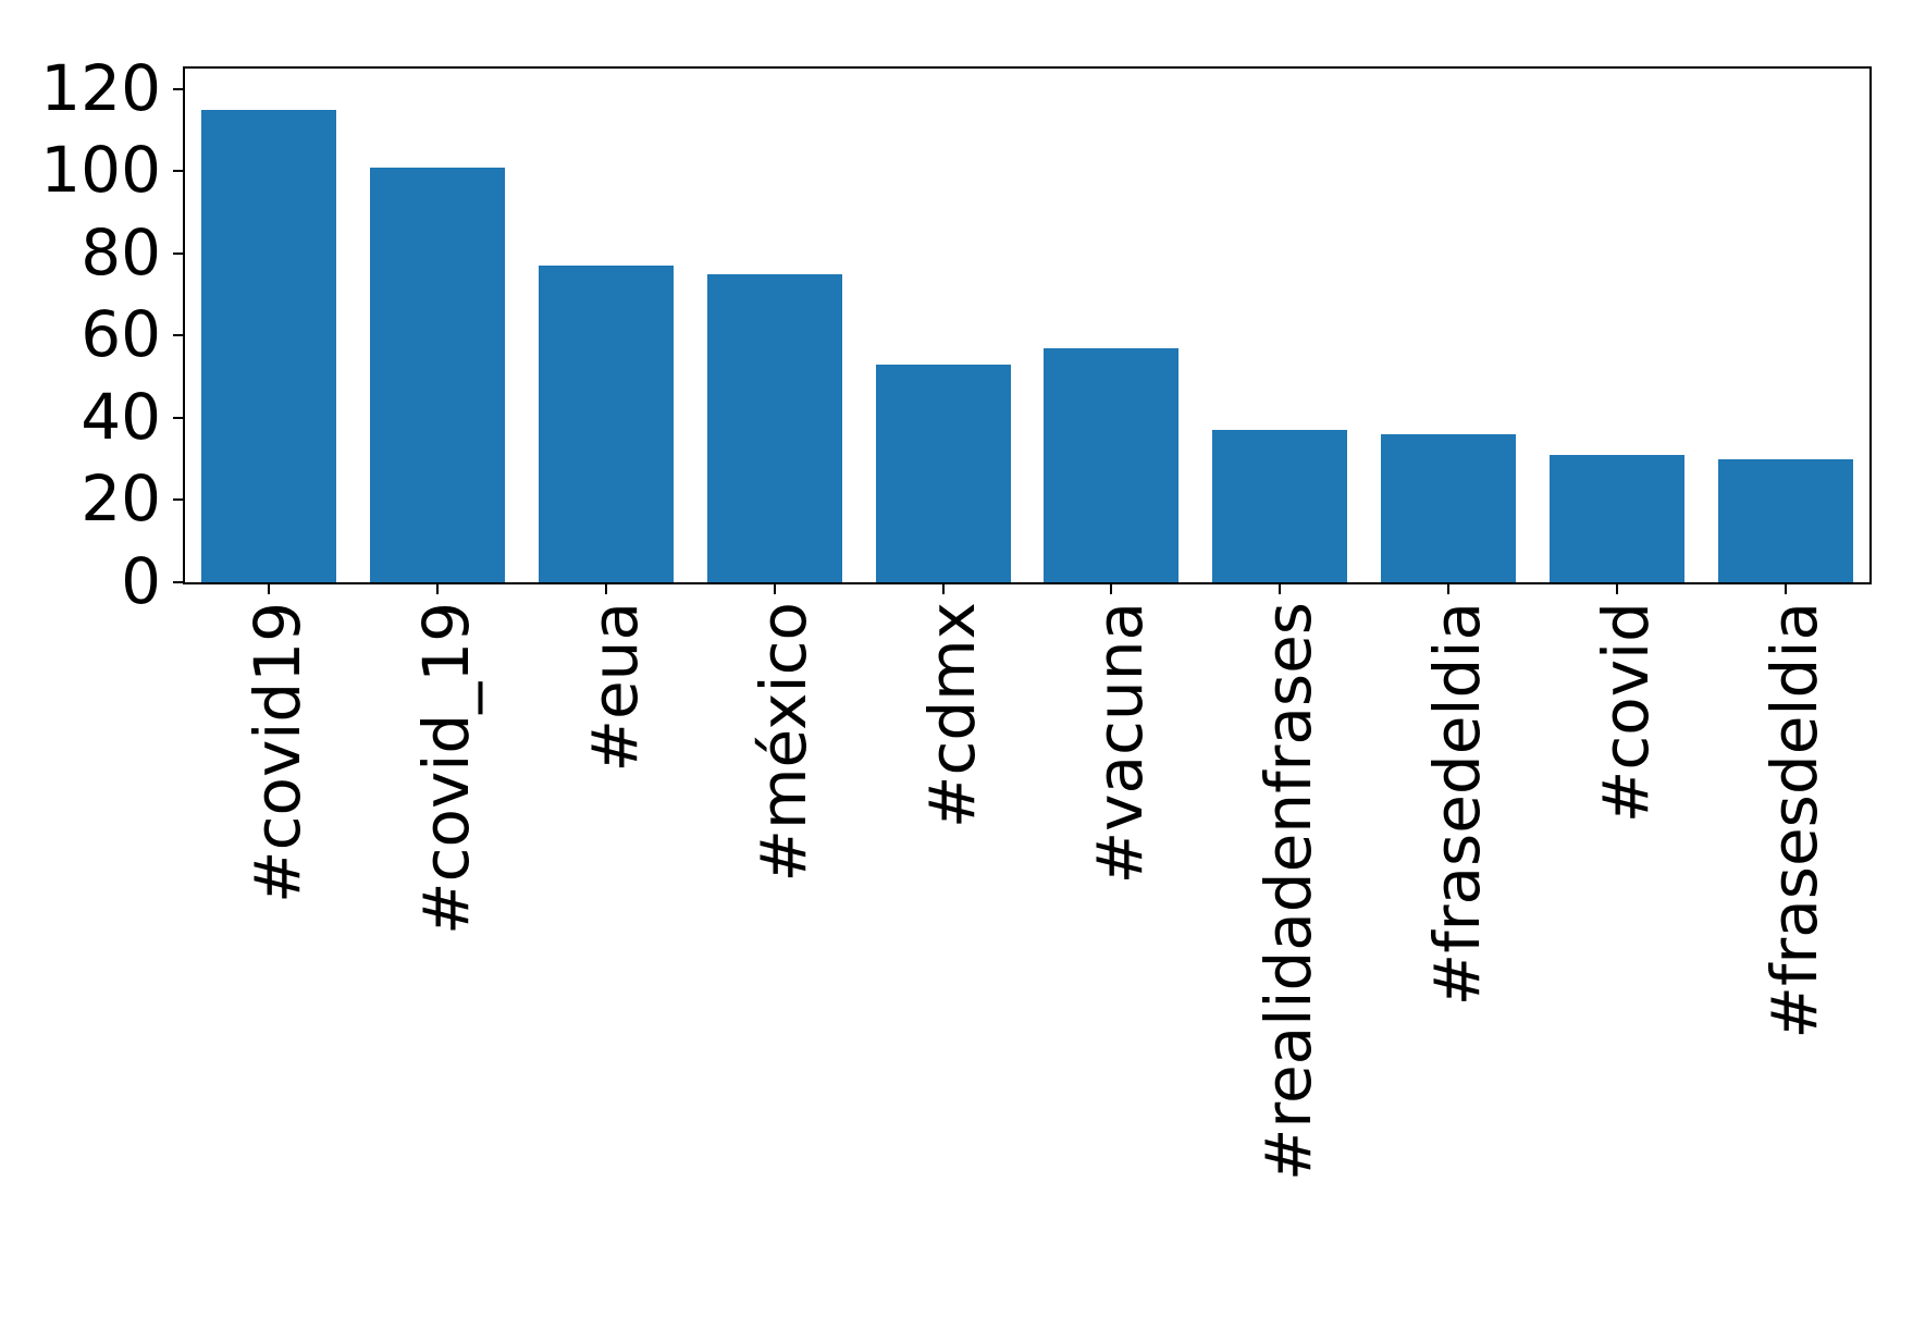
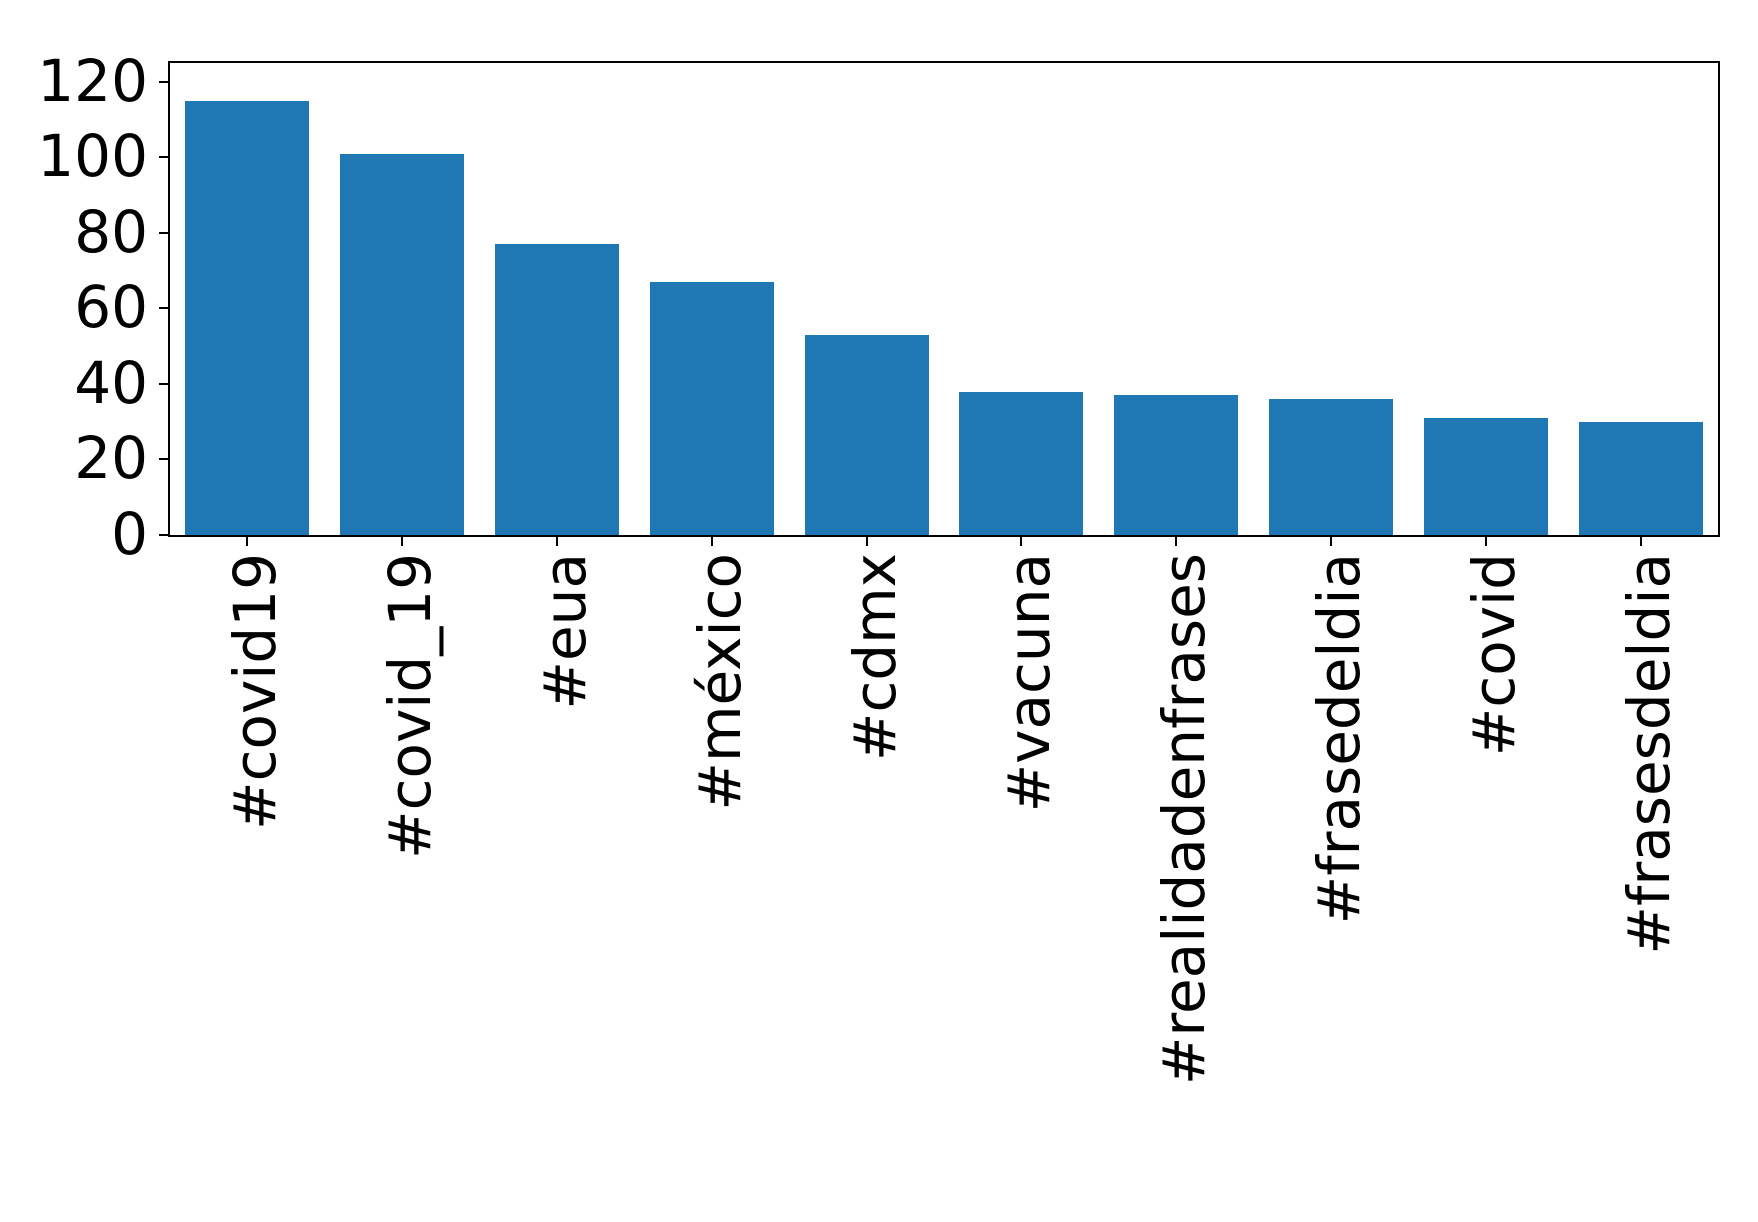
#méxico: 75 -> 67
#vacuna: 57 -> 38
